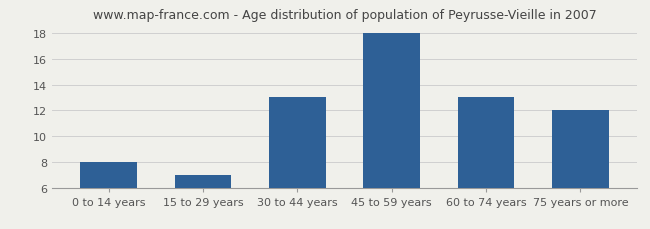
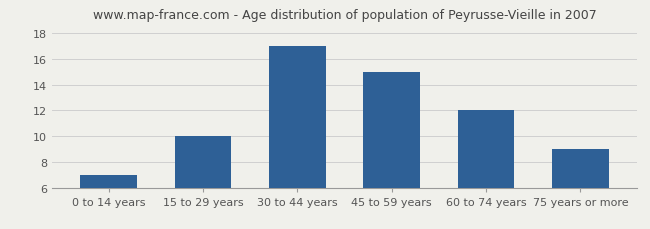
0 to 14 years: 8 -> 7
15 to 29 years: 7 -> 10
30 to 44 years: 13 -> 17
45 to 59 years: 18 -> 15
60 to 74 years: 13 -> 12
75 years or more: 12 -> 9
